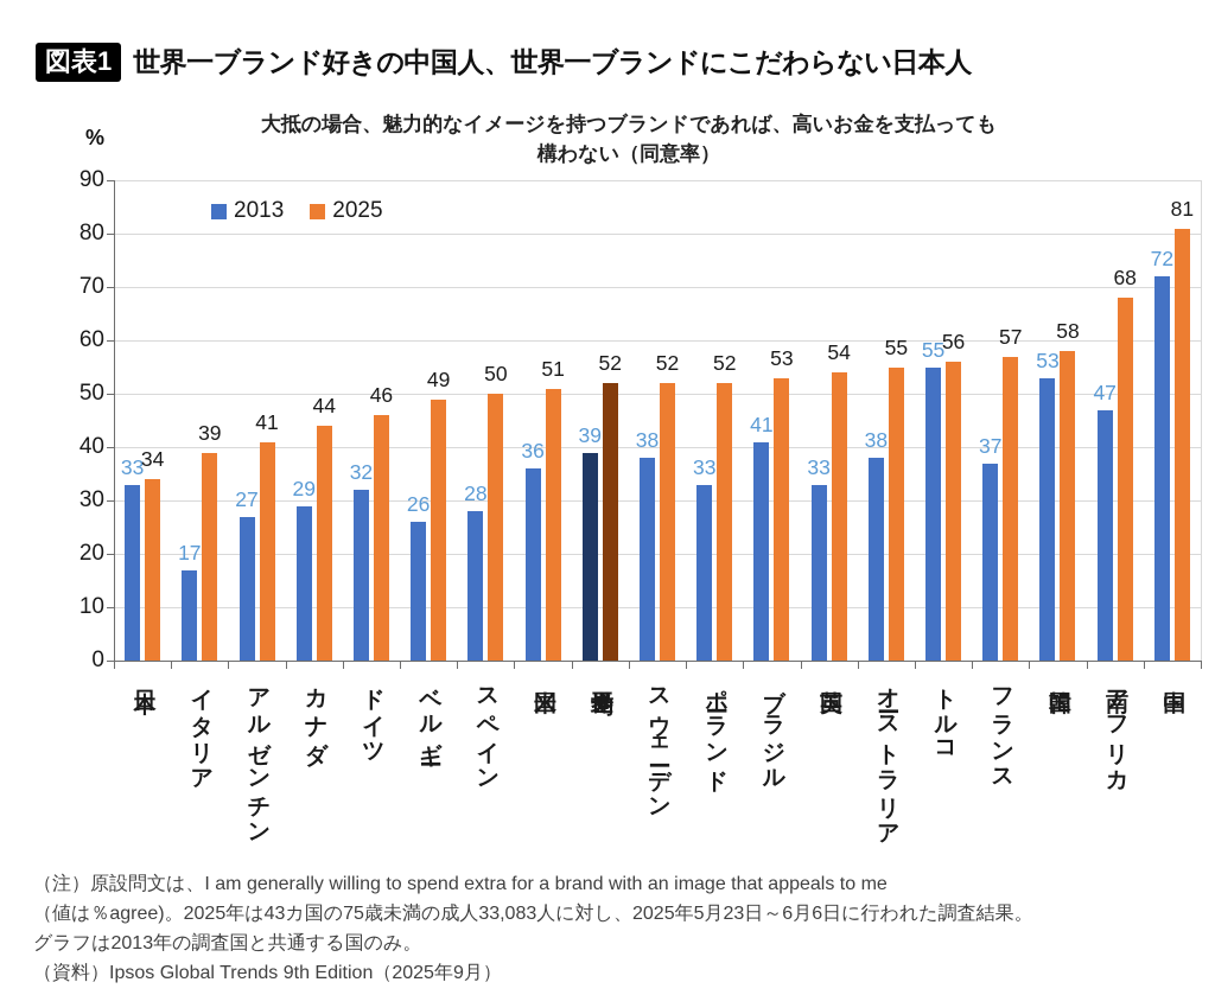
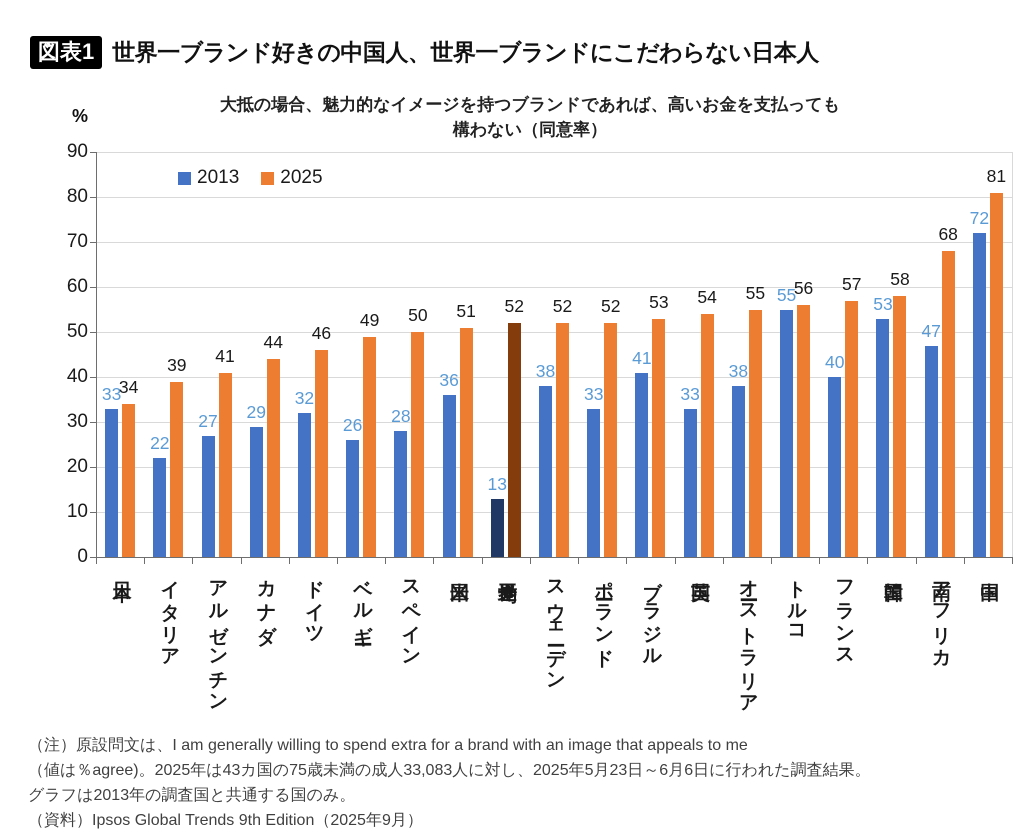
2013/イタリア: 17 -> 22
2013/世界平均: 39 -> 13
2013/フランス: 37 -> 40
